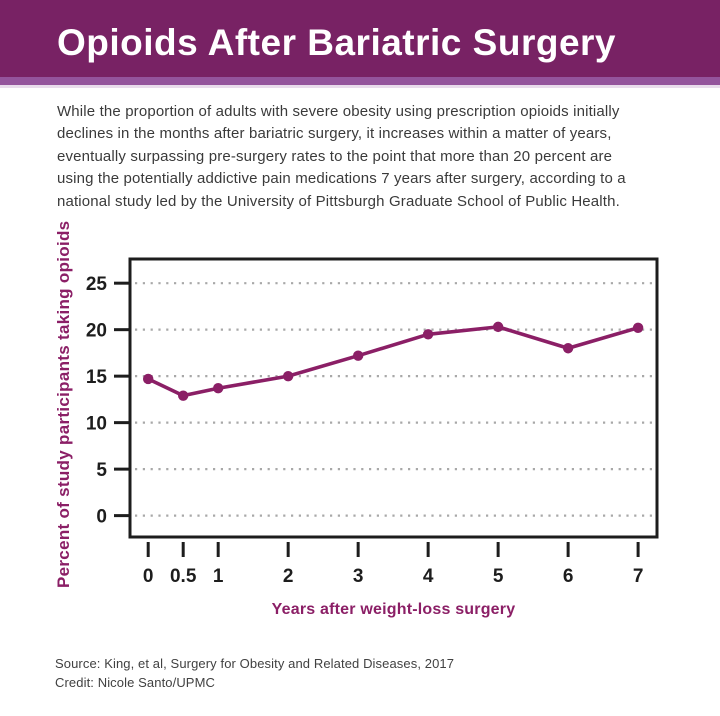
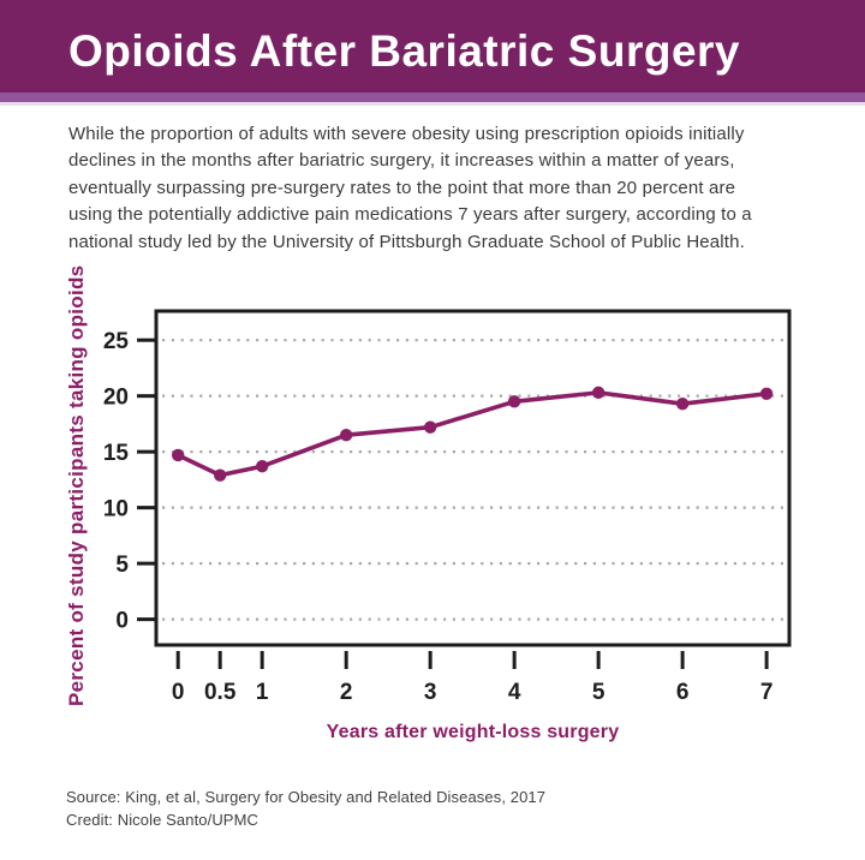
2: 15 -> 16
6: 18 -> 19
